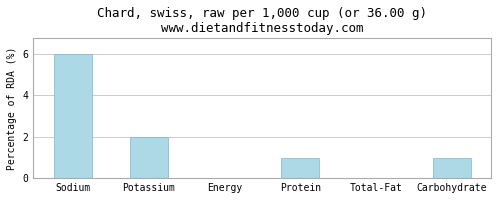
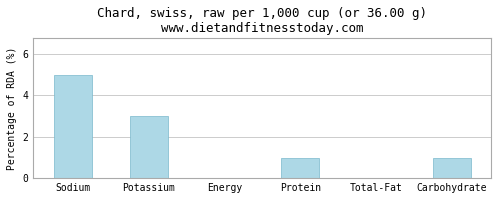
Sodium: 6 -> 5
Potassium: 2 -> 3
